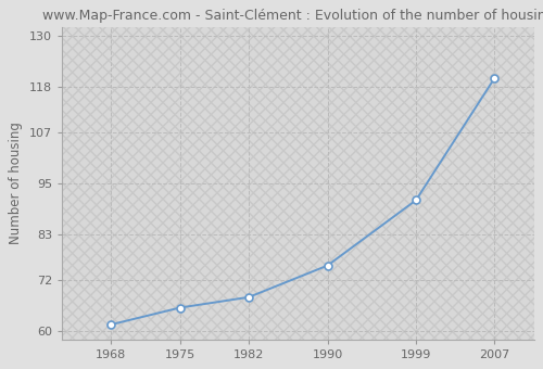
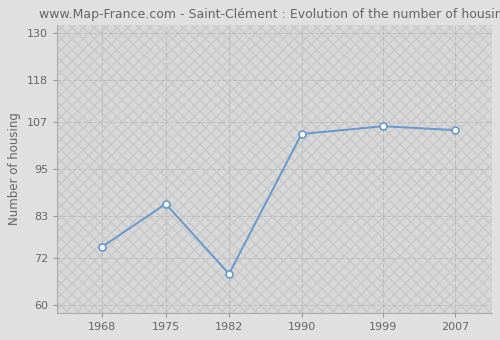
1968: 61.5 -> 75.0
1975: 65.5 -> 86.0
1990: 75.5 -> 104.0
1999: 91.0 -> 106.0
2007: 120.0 -> 105.0
